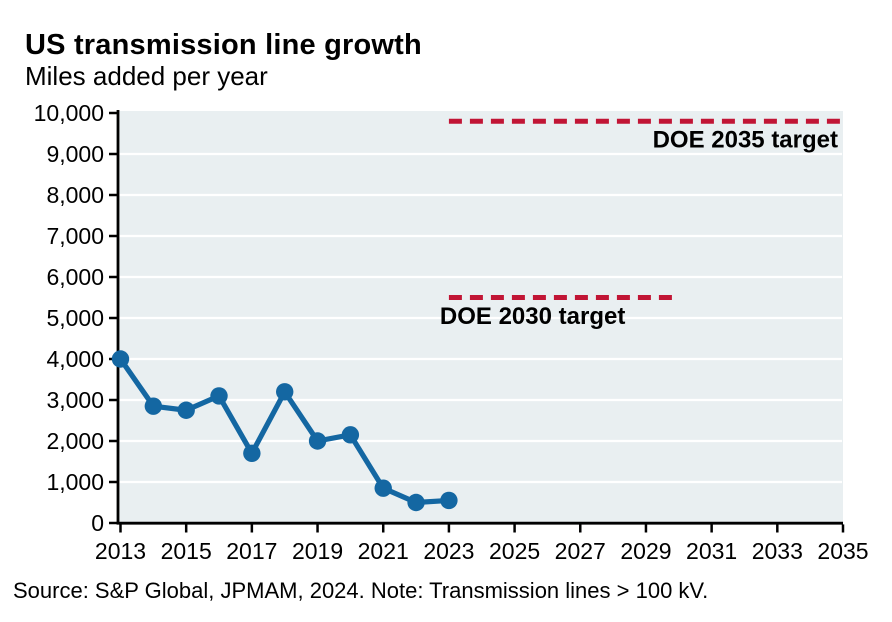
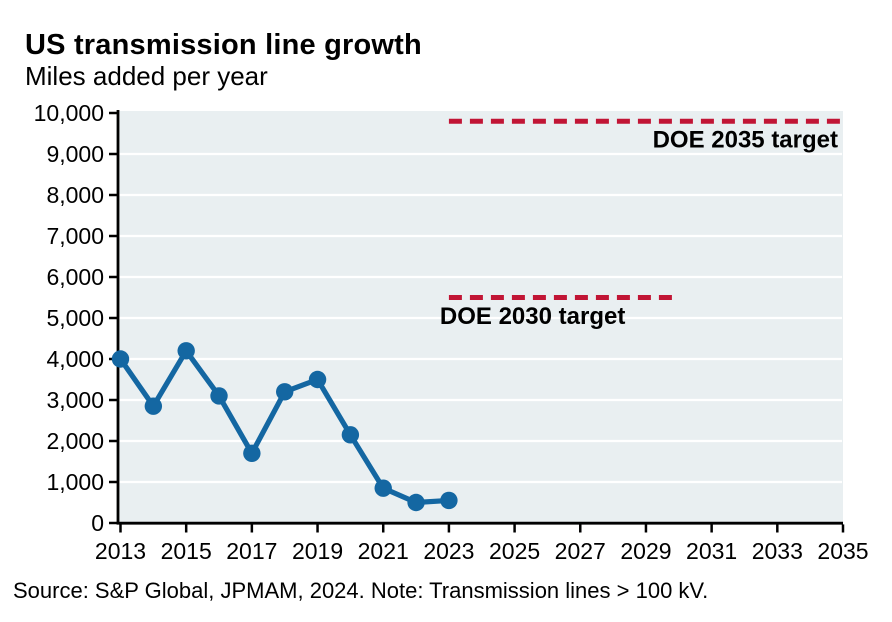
2015: 2800 -> 4200
2019: 2000 -> 3500
